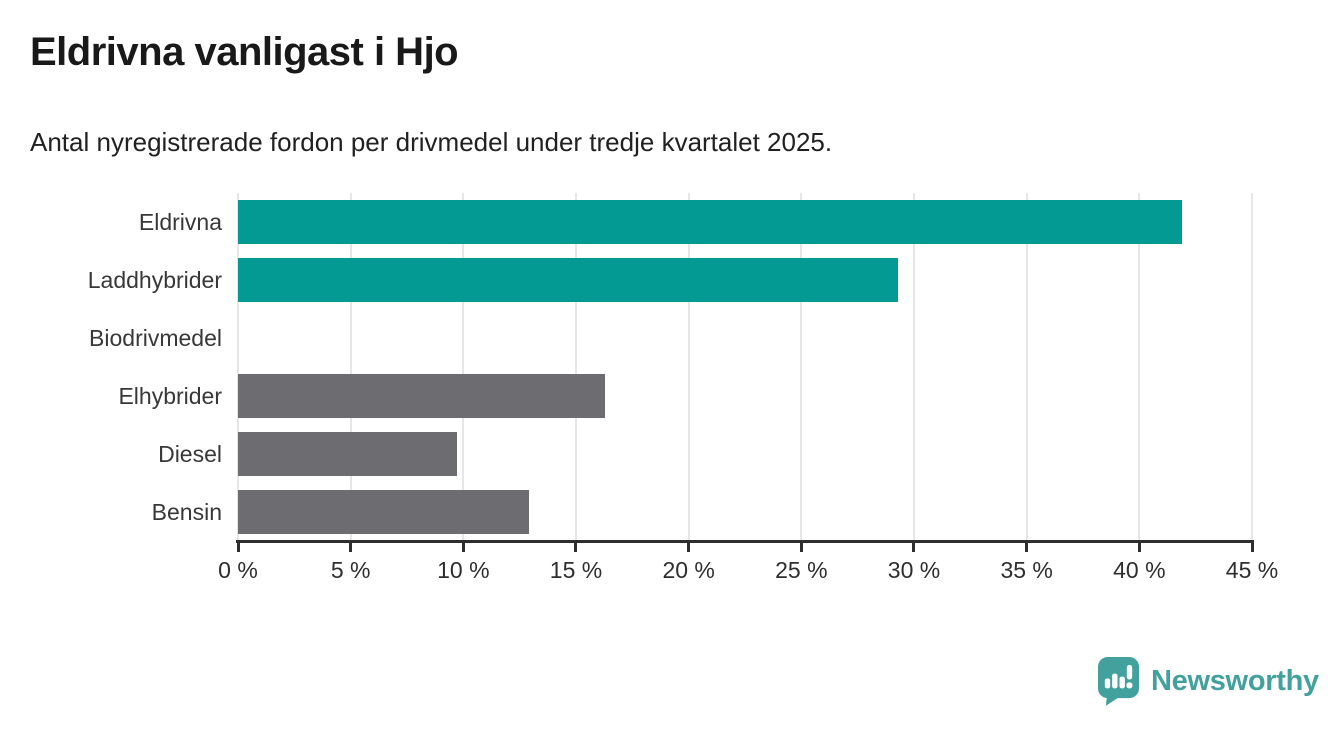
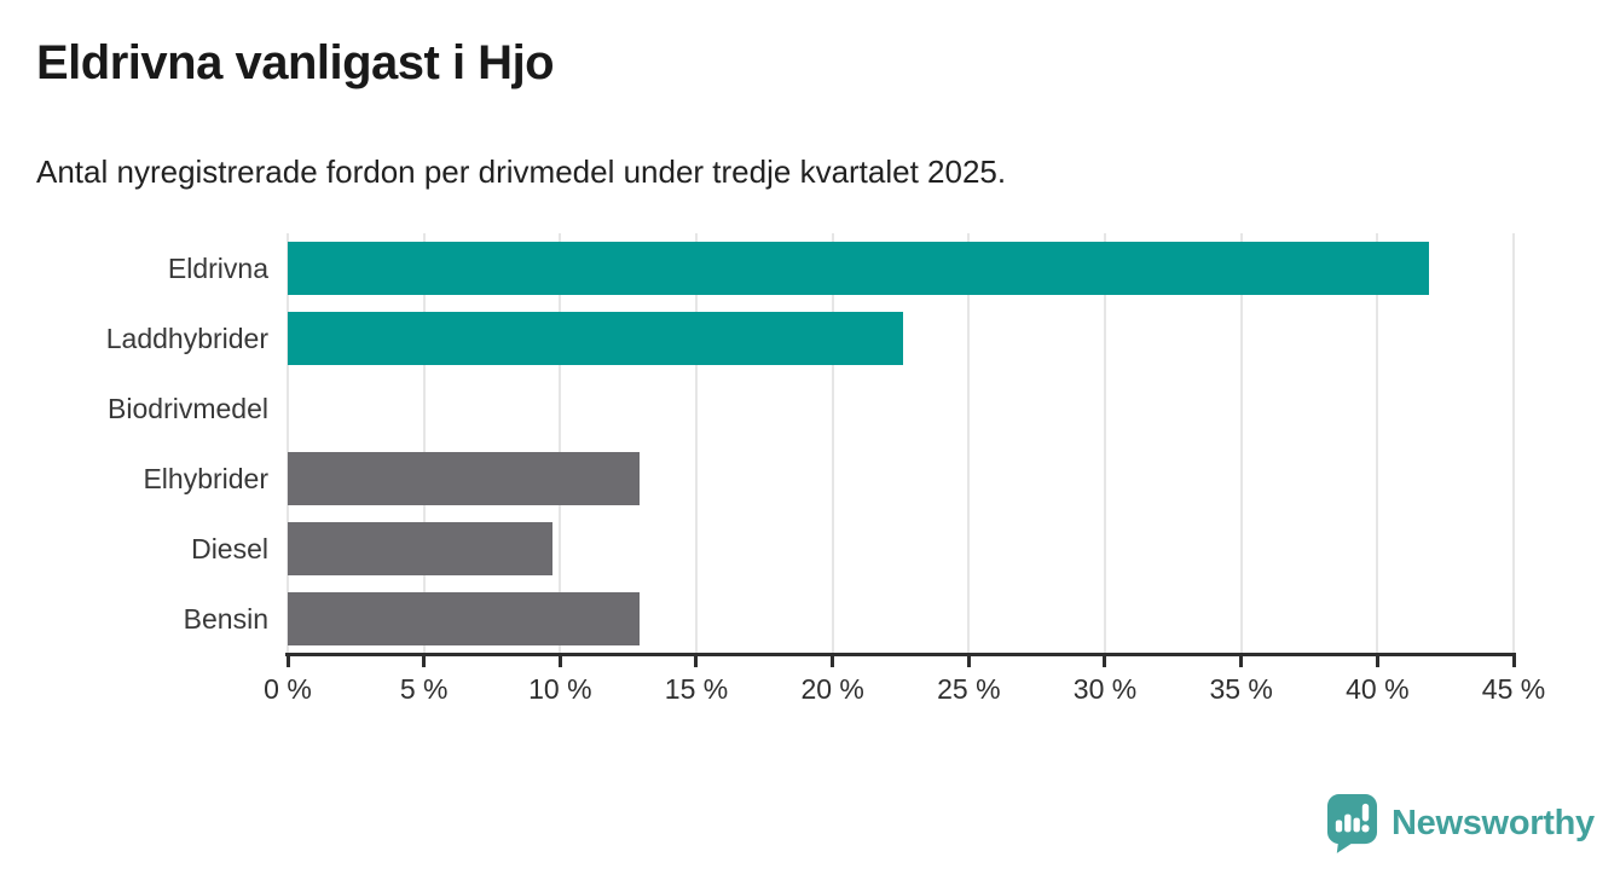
Laddhybrider: 29.3% -> 22.6%
Elhybrider: 16.3% -> 12.9%
